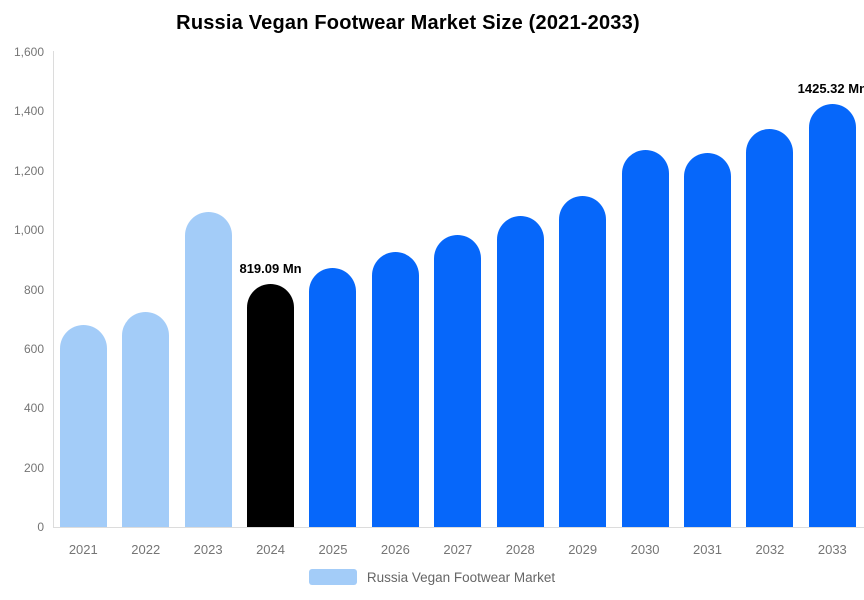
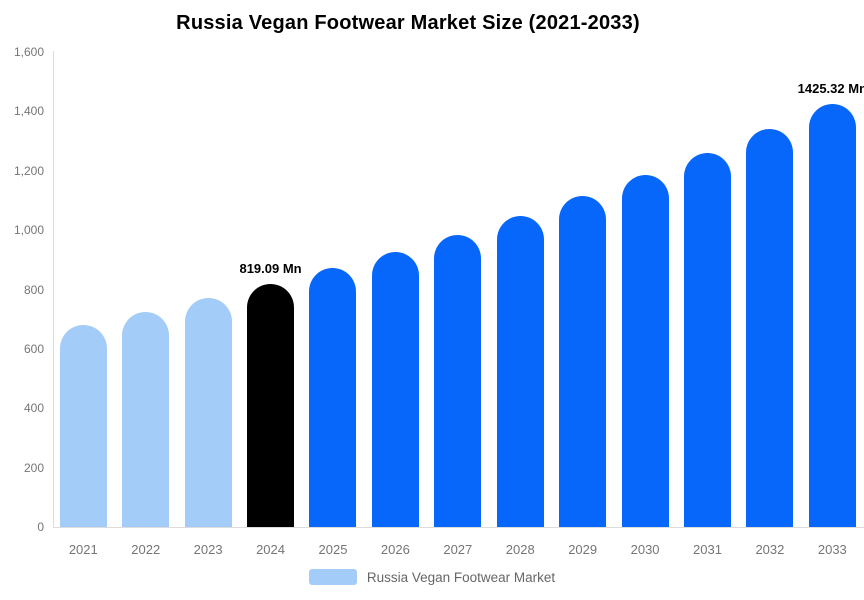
2023: 1060 -> 770
2030: 1270 -> 1180
